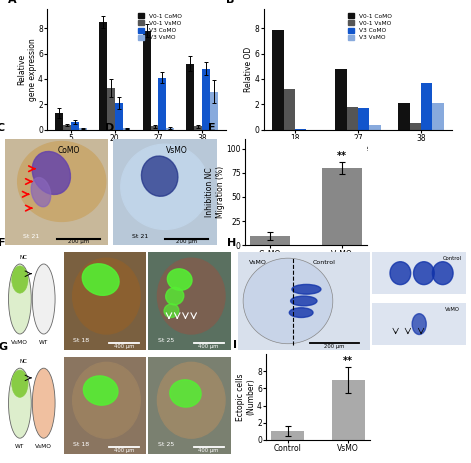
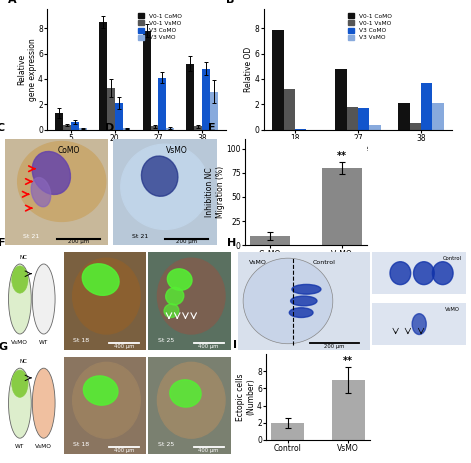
Control: 1 -> 2
